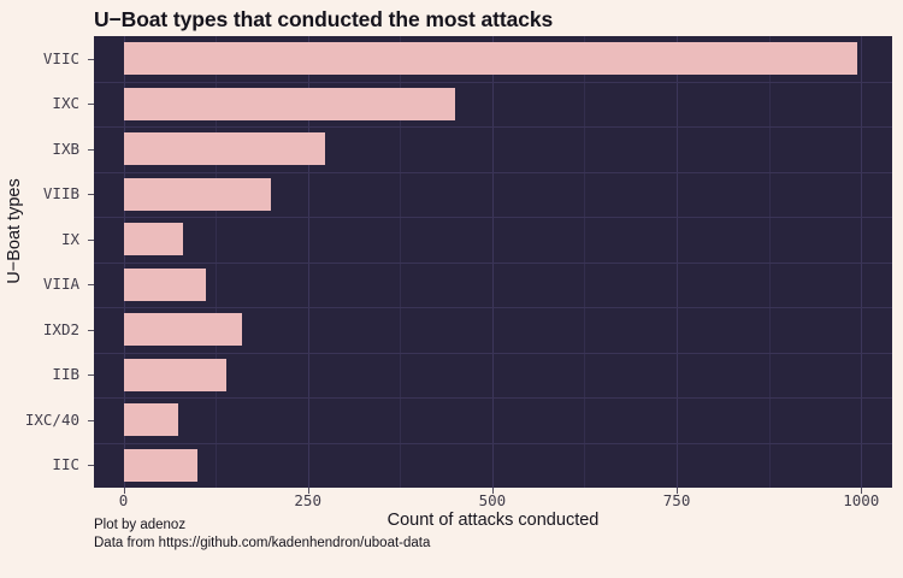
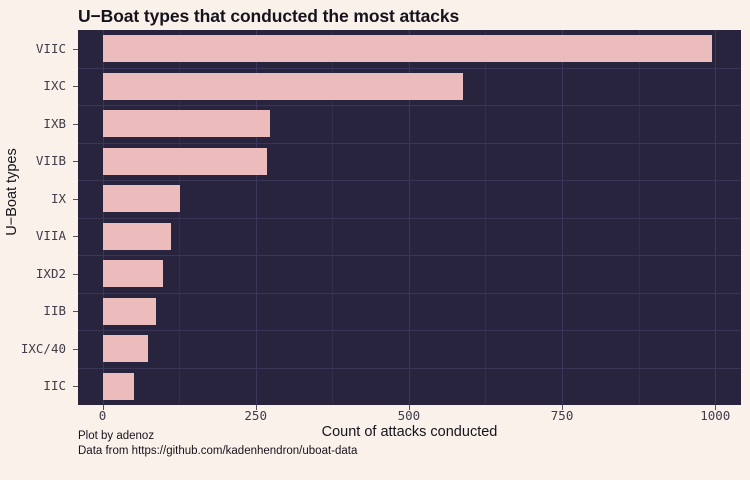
IXC: 450 -> 590
VIIB: 200 -> 270
IX: 80 -> 130
IXD2: 160 -> 100
IIB: 140 -> 90
IIC: 100 -> 50
